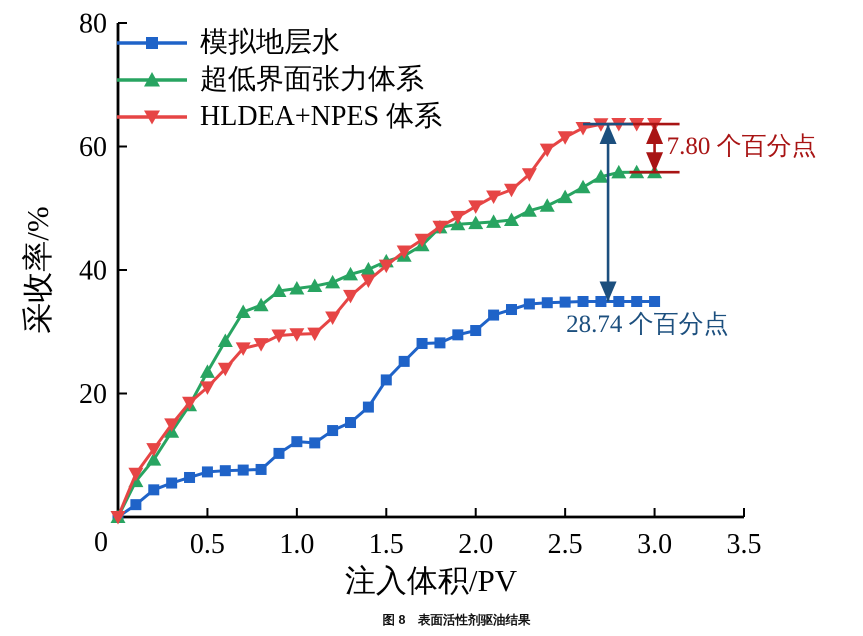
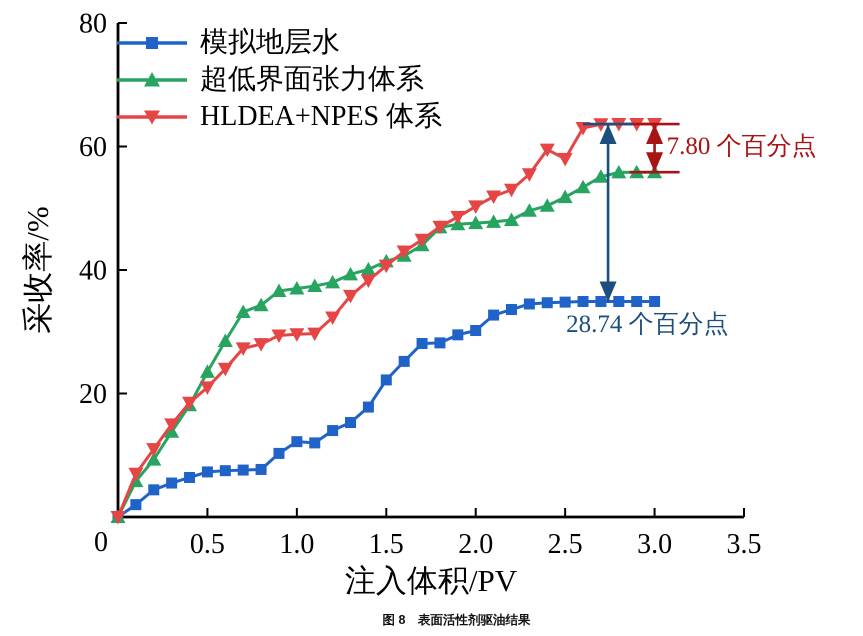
HLDEA+NPES 体系/2.5: 62 -> 58
